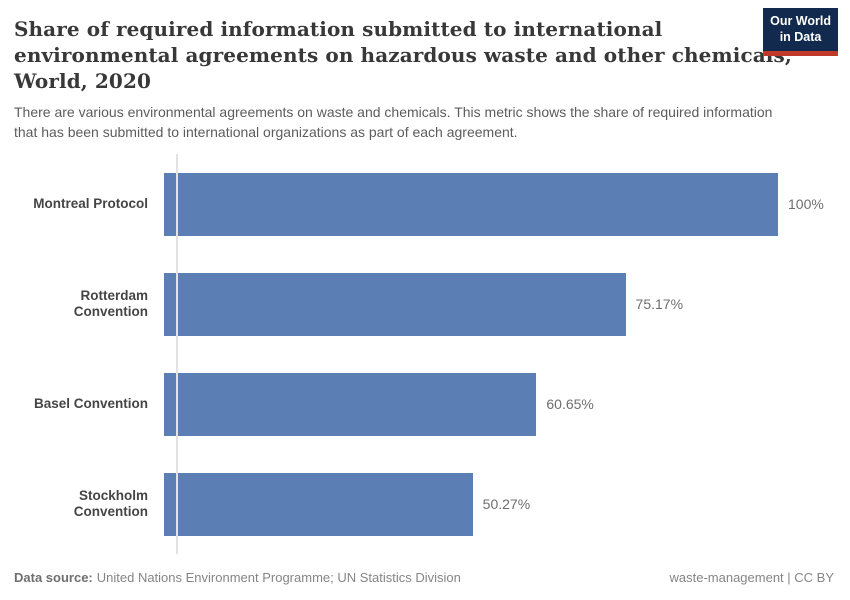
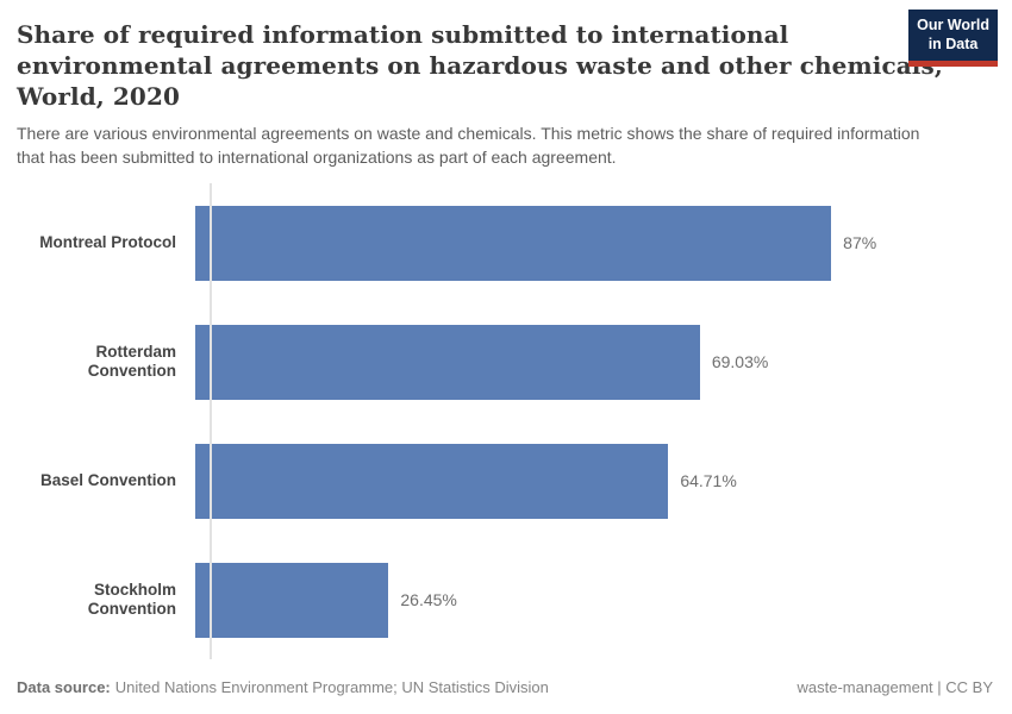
Montreal Protocol: 100% -> 87%
Rotterdam Convention: 75.17% -> 69.03%
Basel Convention: 60.65% -> 64.71%
Stockholm Convention: 50.27% -> 26.45%
